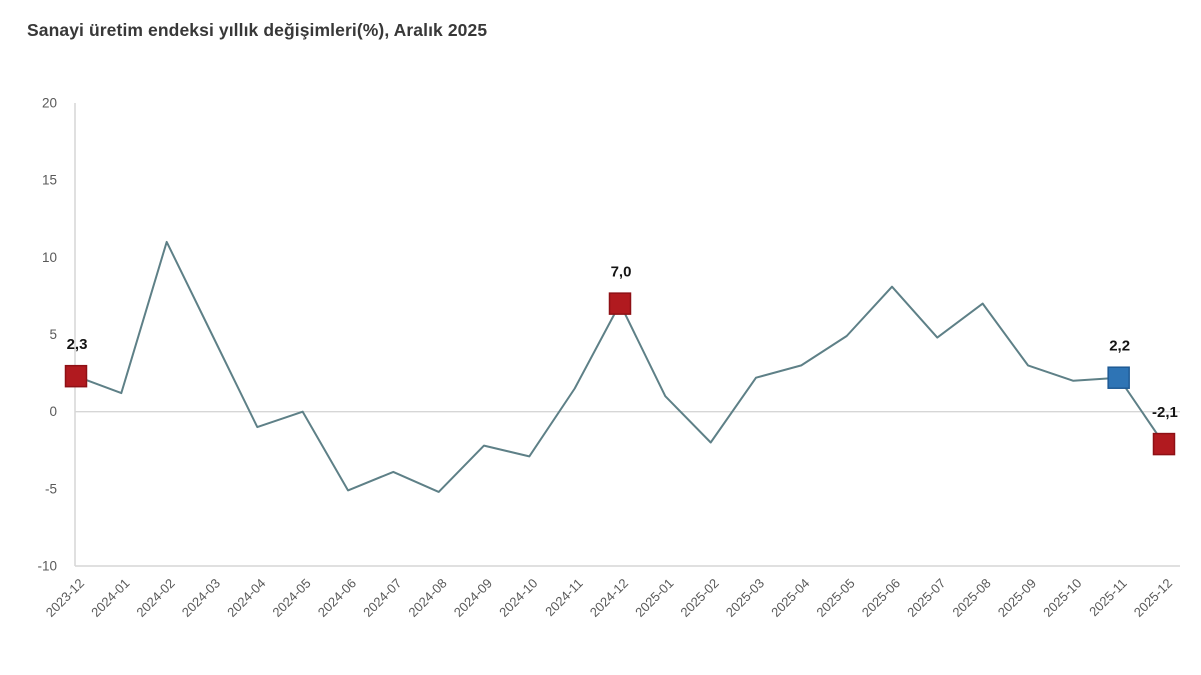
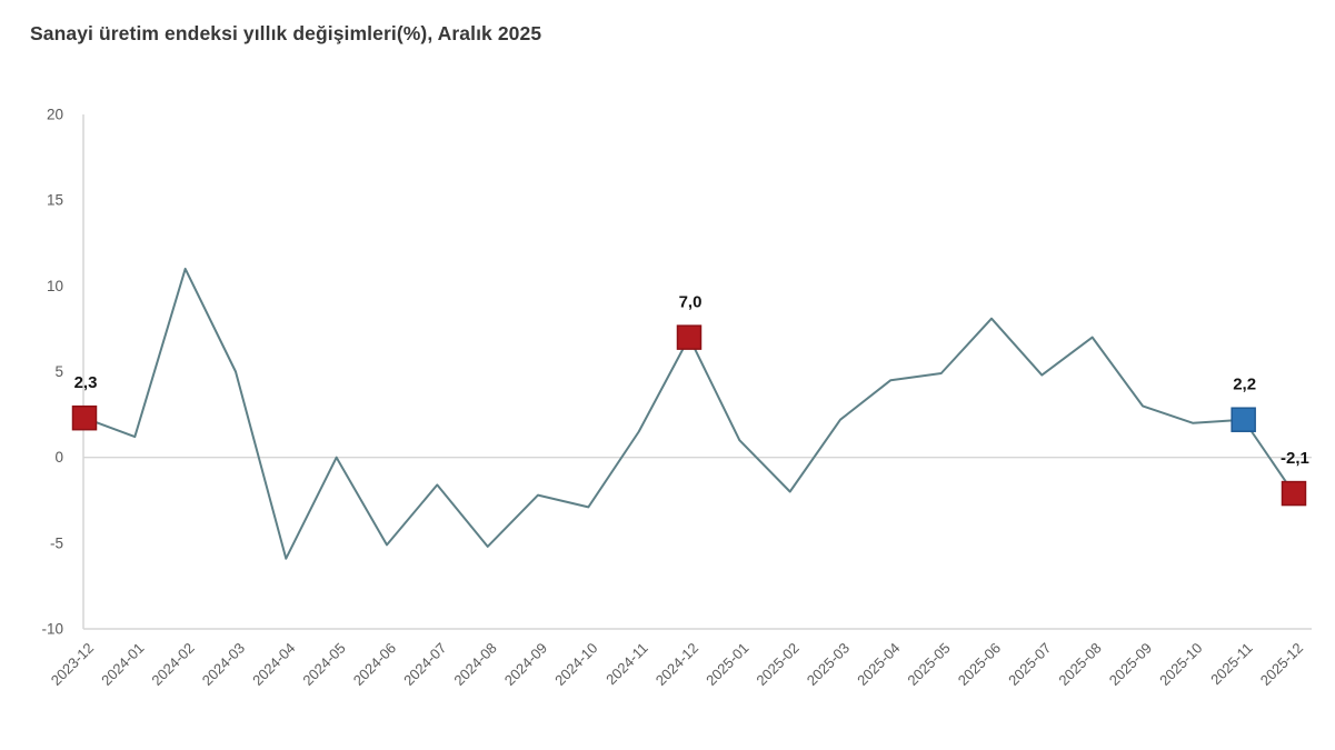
2024-04: -1.0 -> -5.9
2024-07: -3.9 -> -1.6
2025-04: 3.0 -> 4.5
